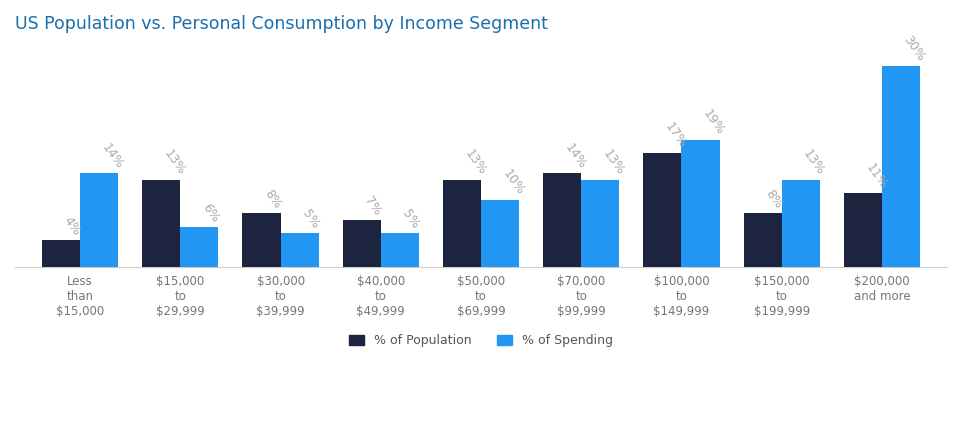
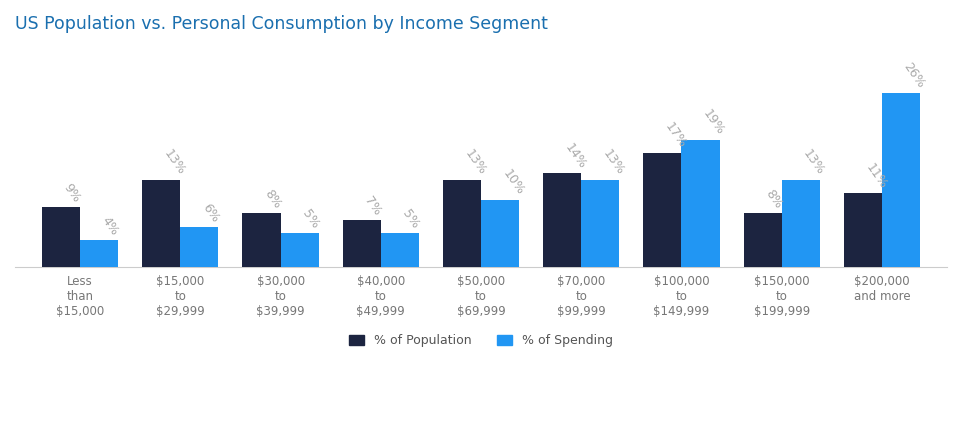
% of Population/Less than $15,000: 4% -> 9%
% of Spending/Less than $15,000: 14% -> 4%
% of Spending/$200,000 and more: 30% -> 26%
